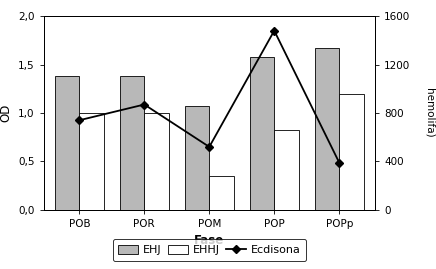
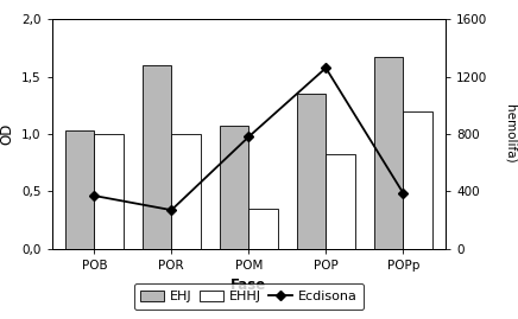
EHJ/POB: 1,38 -> 1,03
Ecdisona/POB: 740 -> 370
EHJ/POR: 1,38 -> 1,60
Ecdisona/POR: 870 -> 270
Ecdisona/POM: 520 -> 780
EHJ/POP: 1,58 -> 1,35
Ecdisona/POP: 1480 -> 1260
